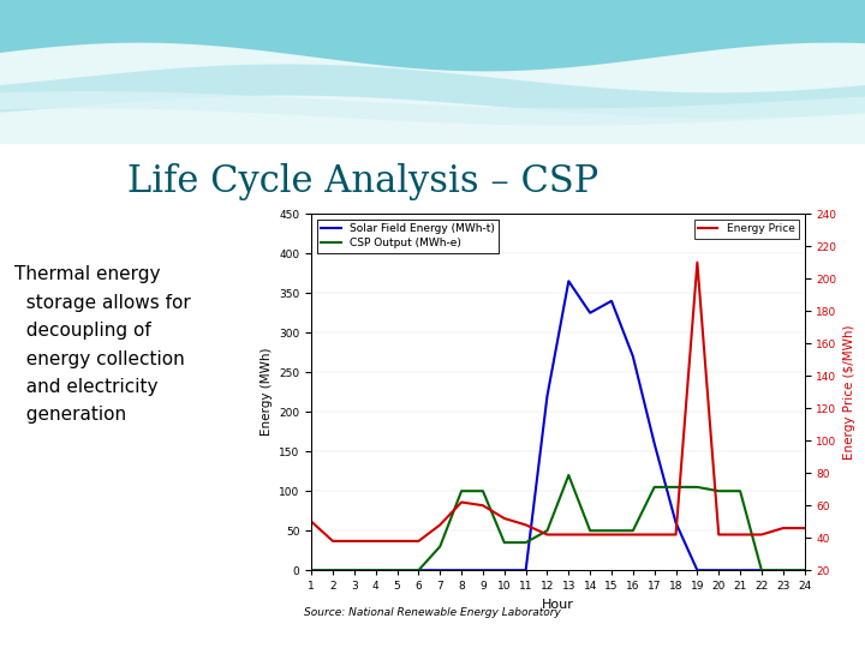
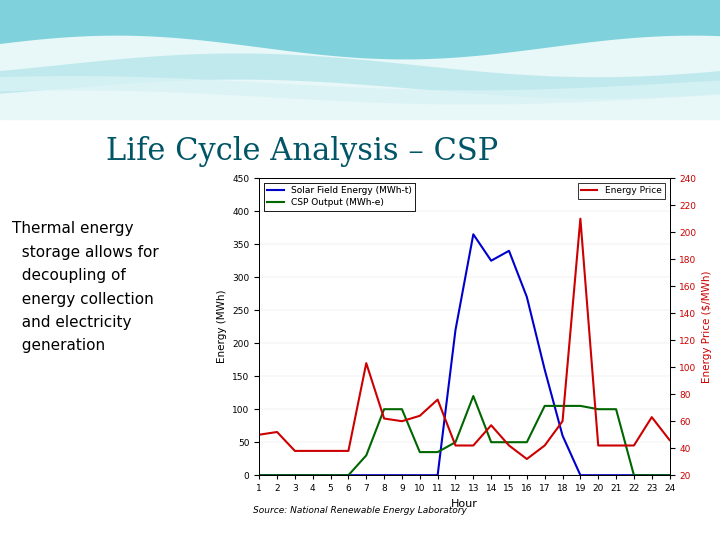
Energy Price/2: 38 -> 52
Energy Price/7: 48 -> 103
Energy Price/10: 52 -> 64
Energy Price/11: 48 -> 76
Energy Price/14: 42 -> 57
Energy Price/16: 42 -> 32
Energy Price/18: 42 -> 60
Energy Price/23: 46 -> 63
